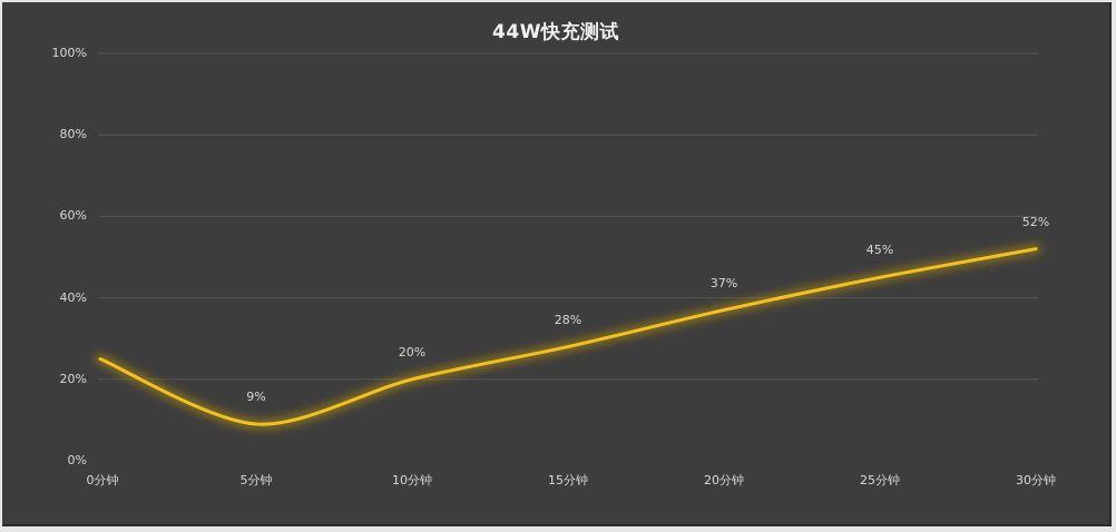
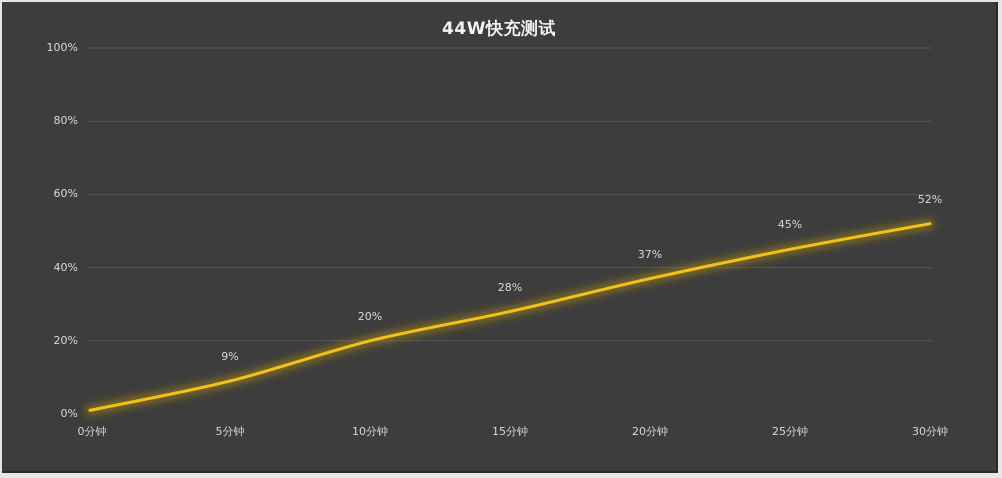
0分钟: 25% -> 1%
